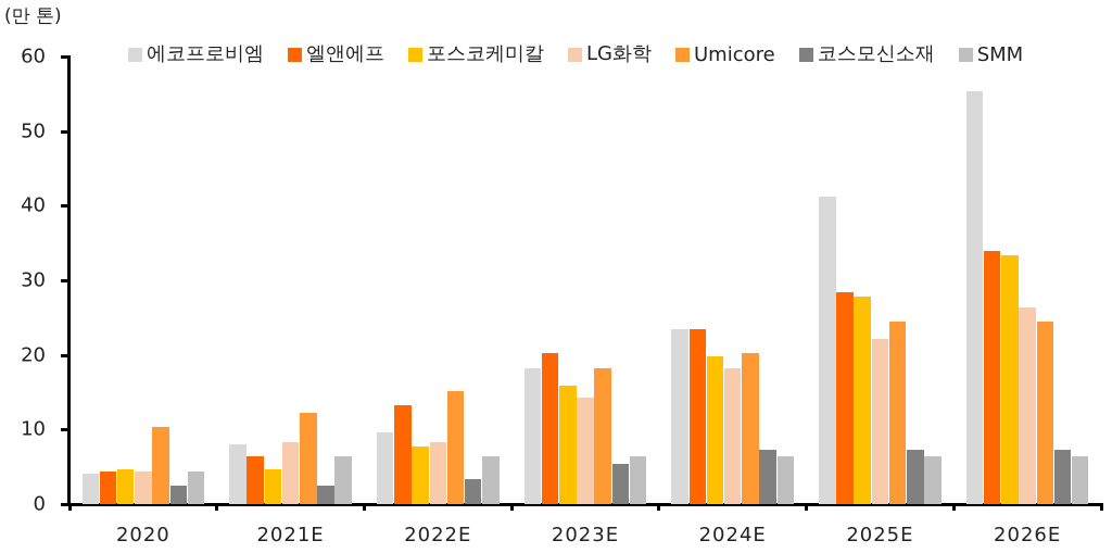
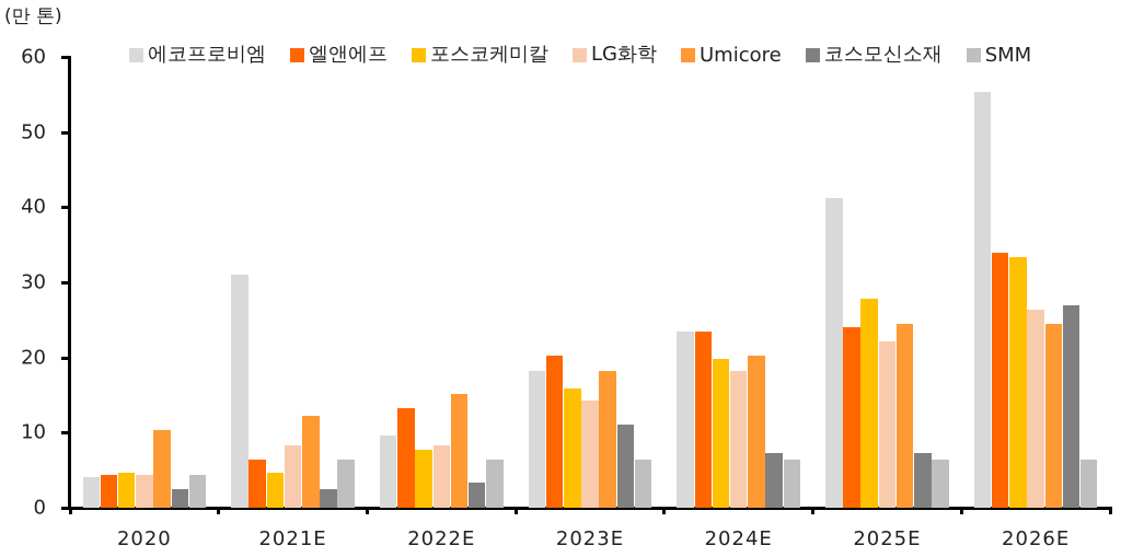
에코프로비엠/2021E: 8 -> 31
코스모신소재/2023E: 5 -> 11
엘앤에프/2025E: 28 -> 24
코스모신소재/2026E: 7 -> 27
